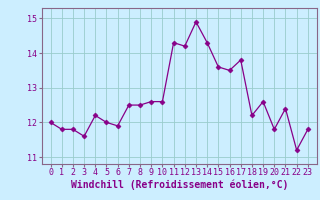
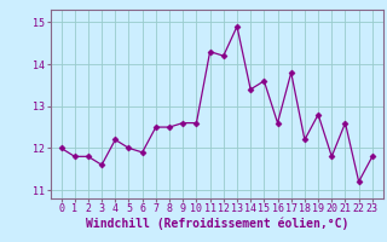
14: 14.3 -> 13.4
16: 13.5 -> 12.6
19: 12.6 -> 12.8
21: 12.4 -> 12.6
